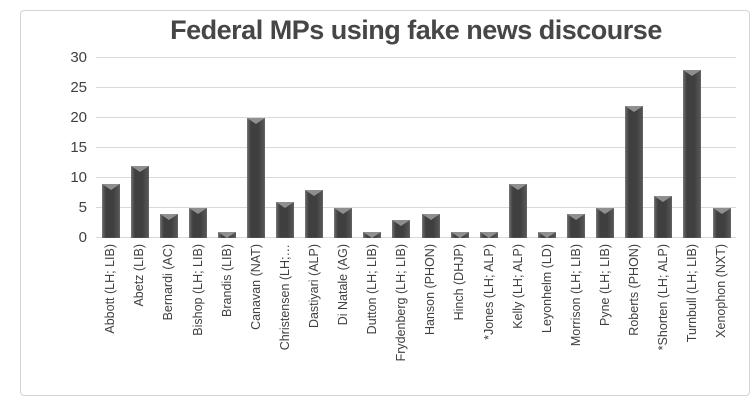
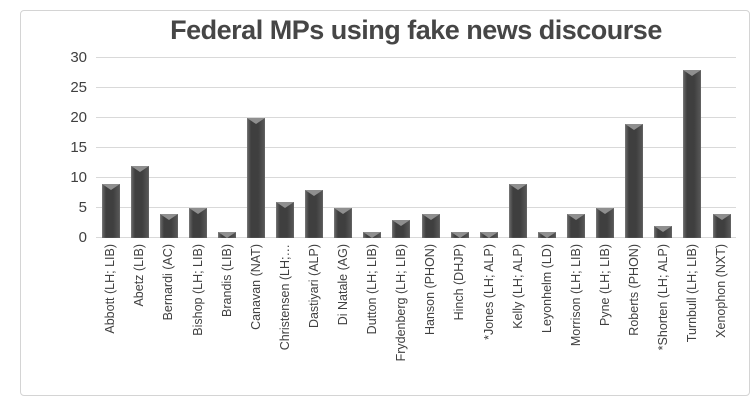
Roberts (PHON): 22 -> 19
*Shorten (LH; ALP): 7 -> 2
Xenophon (NXT): 5 -> 4
